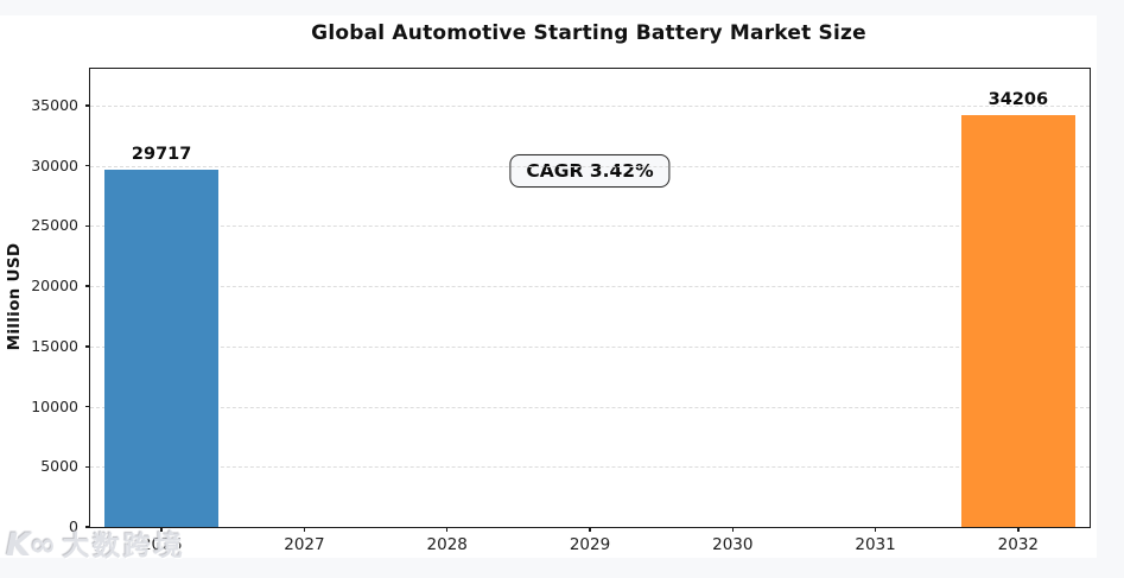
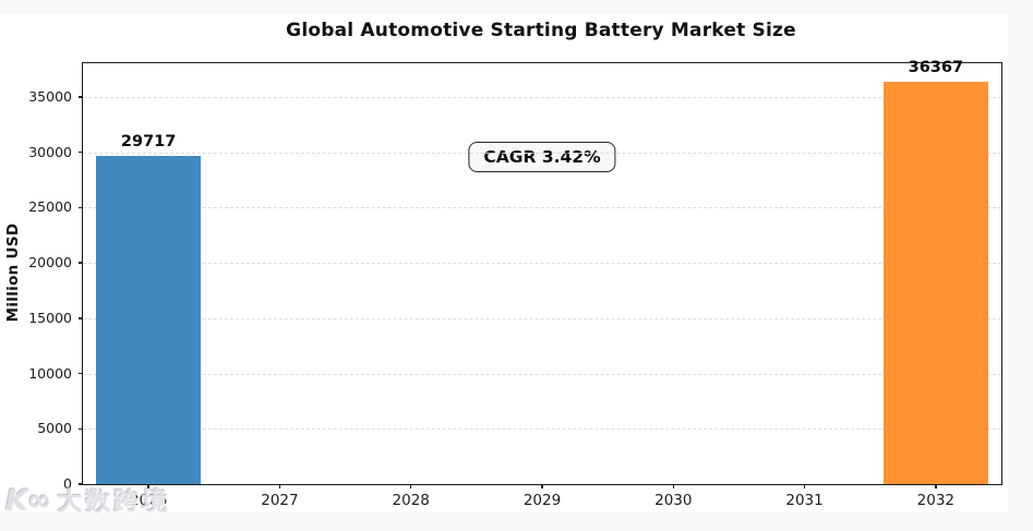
2032: 34206 -> 36367
